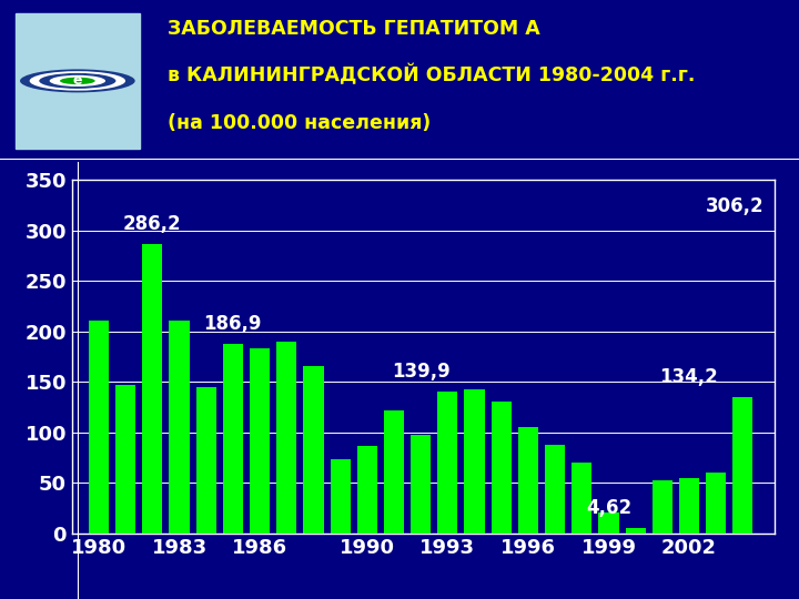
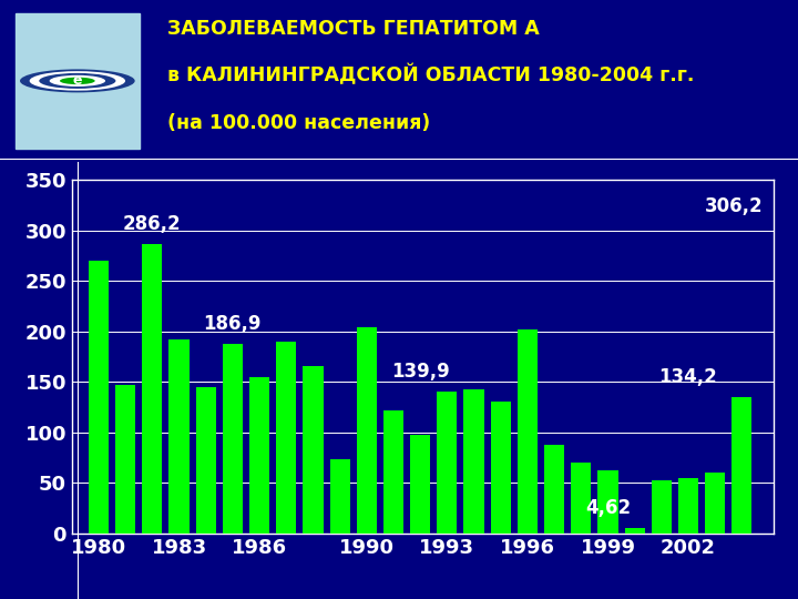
1980: 210 -> 270
1983: 210 -> 192
1986: 183 -> 154
1990: 86 -> 204
1996: 105 -> 202
1999: 20 -> 62
